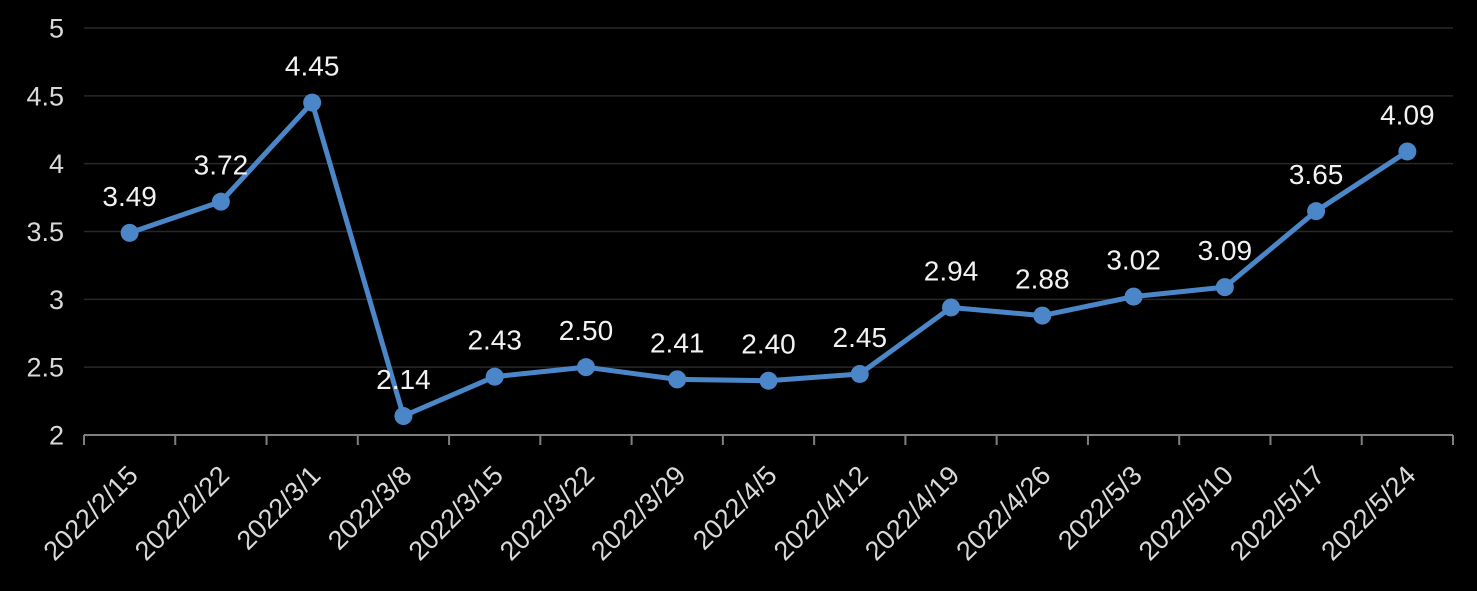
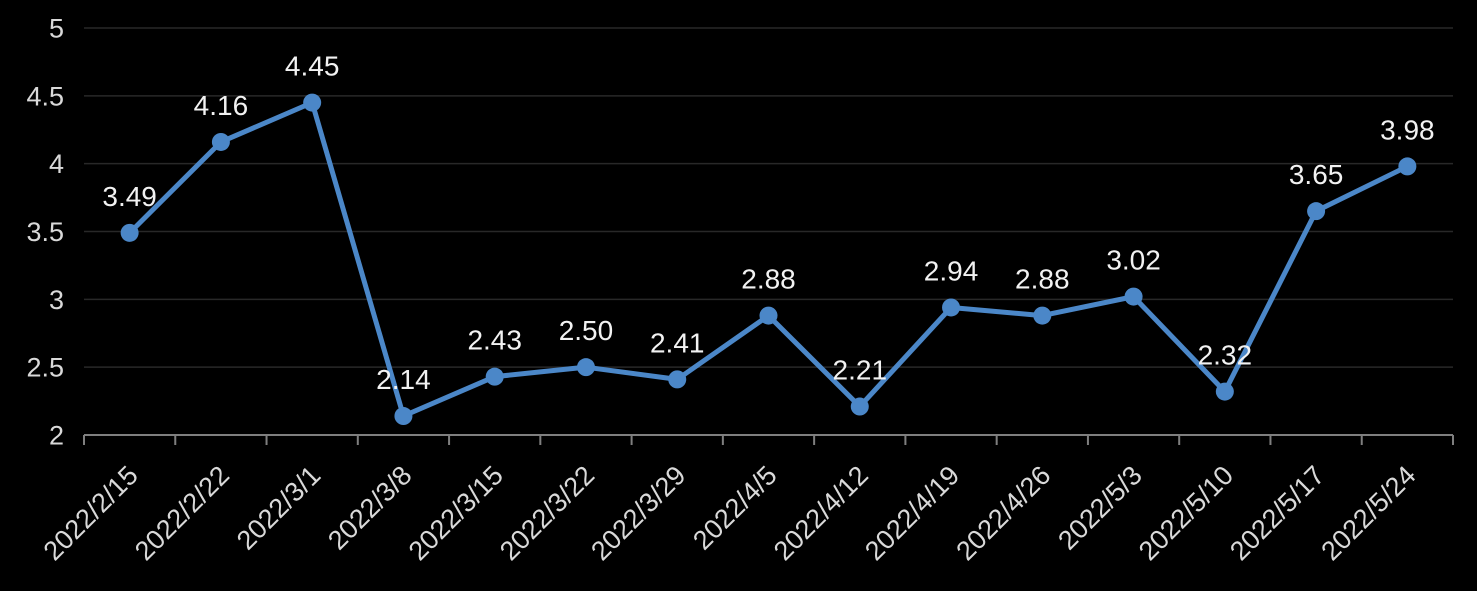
2022/2/22: 3.72 -> 4.16
2022/4/5: 2.40 -> 2.88
2022/4/12: 2.45 -> 2.21
2022/5/10: 3.09 -> 2.32
2022/5/24: 4.09 -> 3.98
